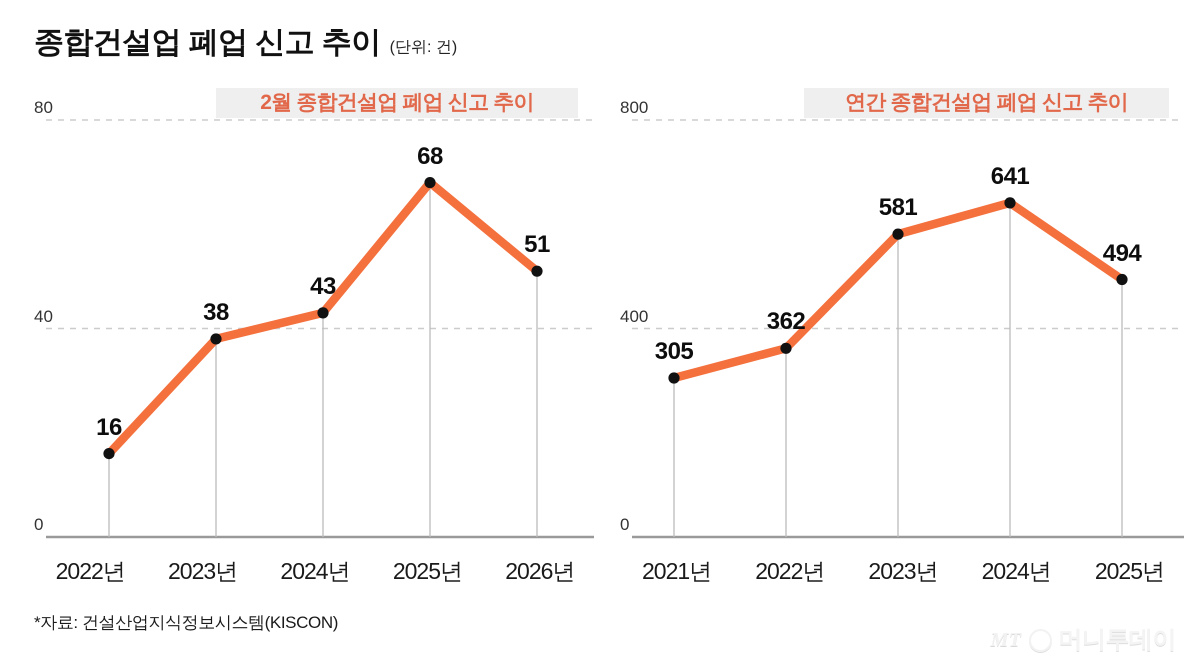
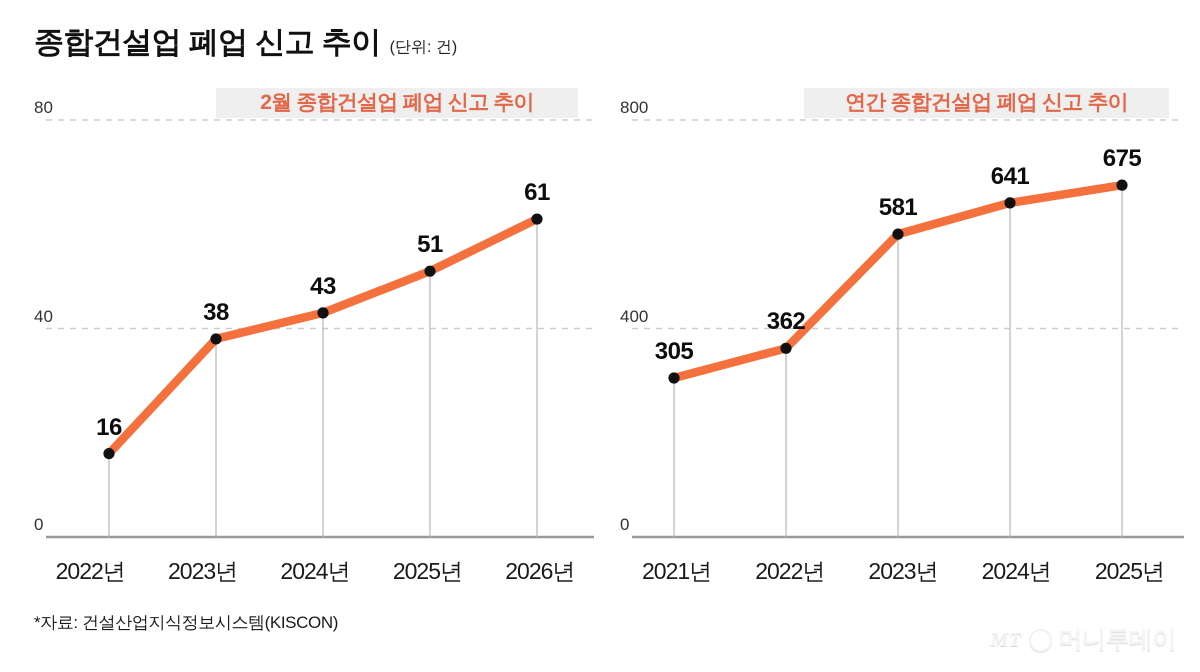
2월 종합건설업 폐업 신고 추이/2025년: 68 -> 51
2월 종합건설업 폐업 신고 추이/2026년: 51 -> 61
연간 종합건설업 폐업 신고 추이/2025년: 494 -> 675
